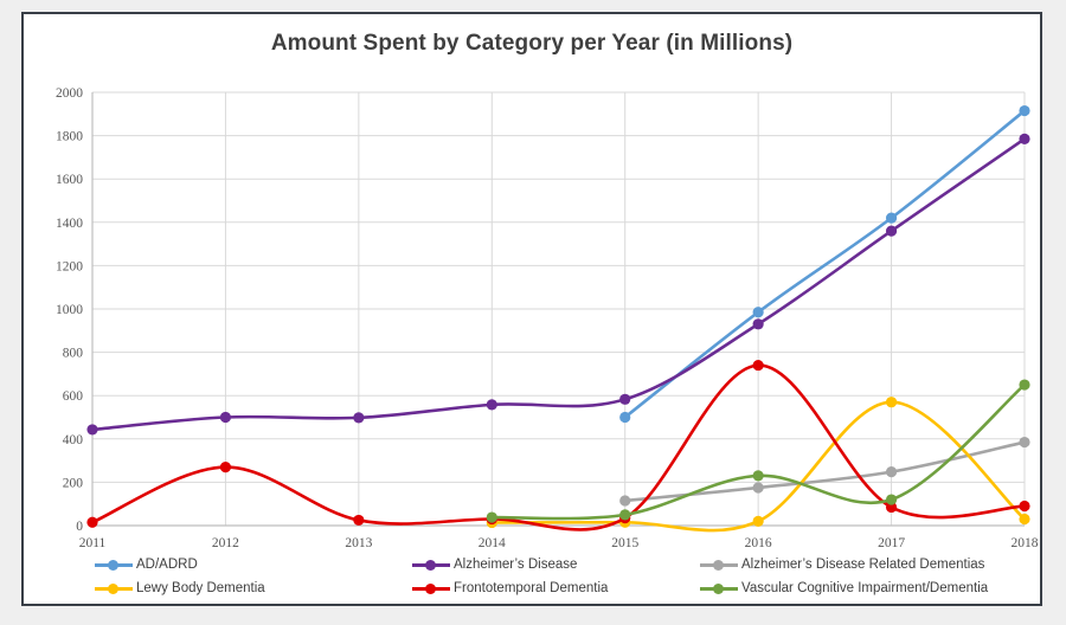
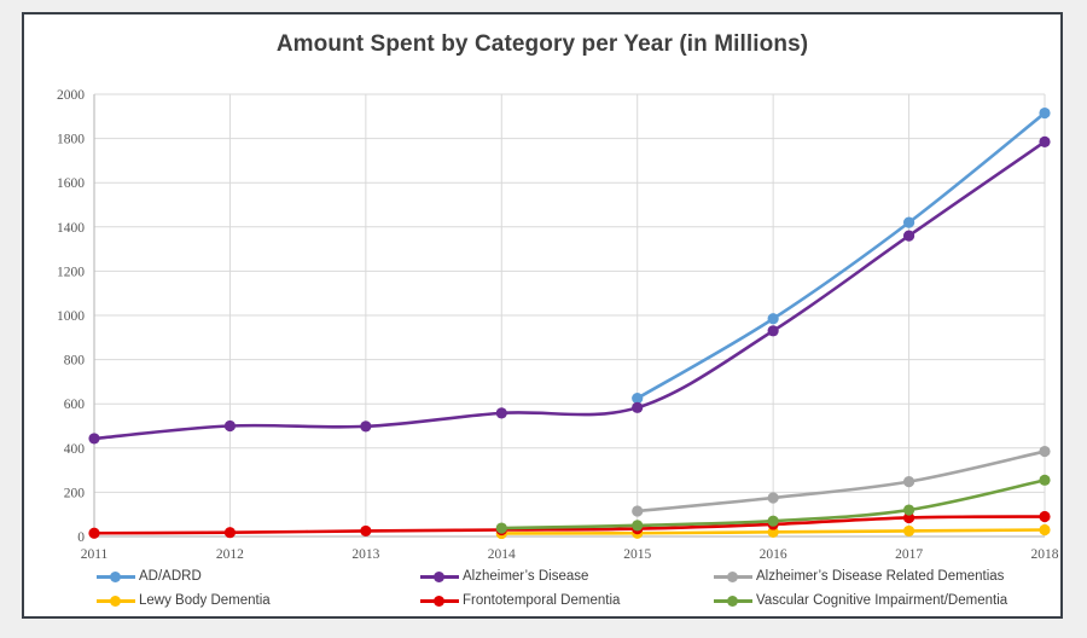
Frontotemporal Dementia/2012: 270 -> 20
AD/ADRD/2015: 500 -> 620
Frontotemporal Dementia/2016: 740 -> 60
Vascular Cognitive Impairment/Dementia/2016: 230 -> 70
Lewy Body Dementia/2017: 570 -> 20
Vascular Cognitive Impairment/Dementia/2018: 650 -> 260
